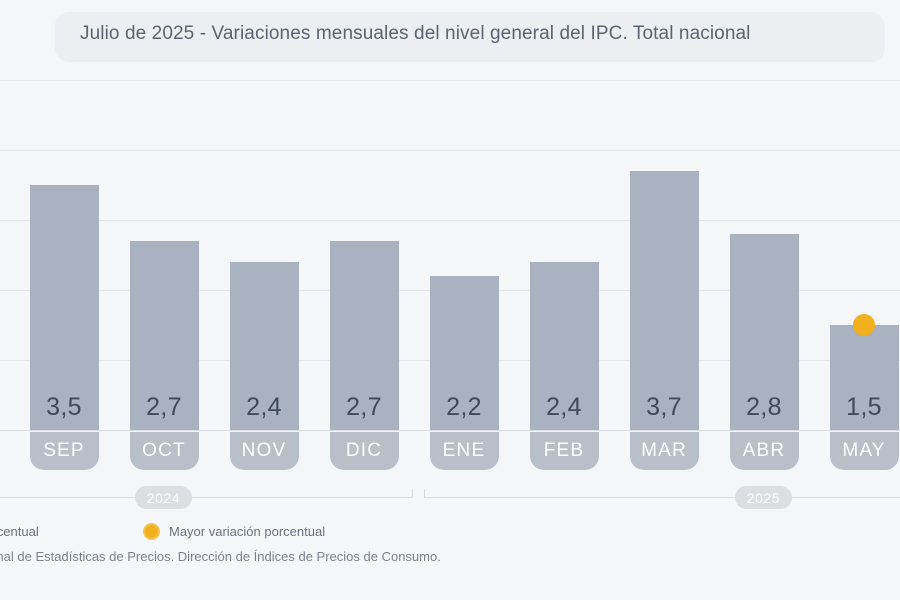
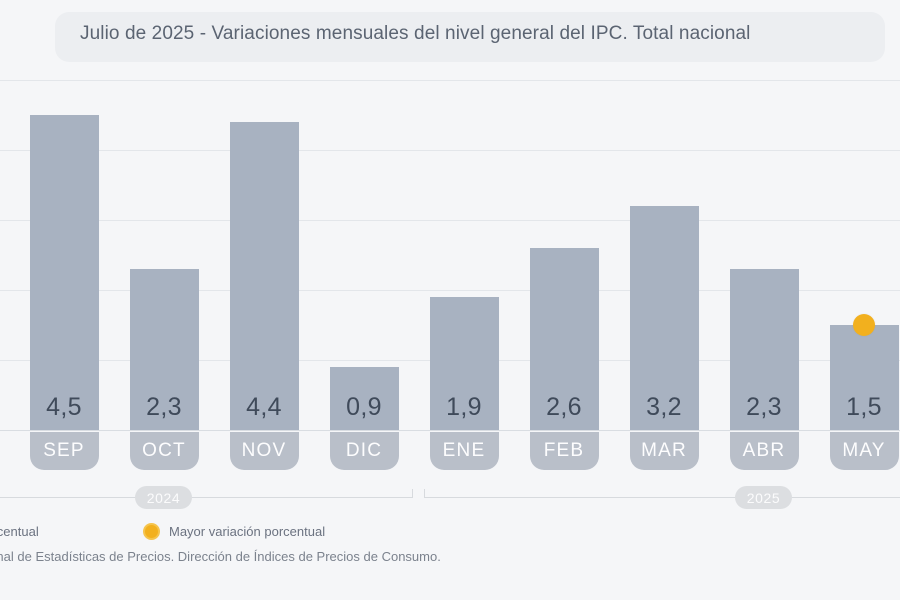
SEP: 3,5 -> 4,5
OCT: 2,7 -> 2,3
NOV: 2,4 -> 4,4
DIC: 2,7 -> 0,9
ENE: 2,2 -> 1,9
FEB: 2,4 -> 2,6
MAR: 3,7 -> 3,2
ABR: 2,8 -> 2,3
